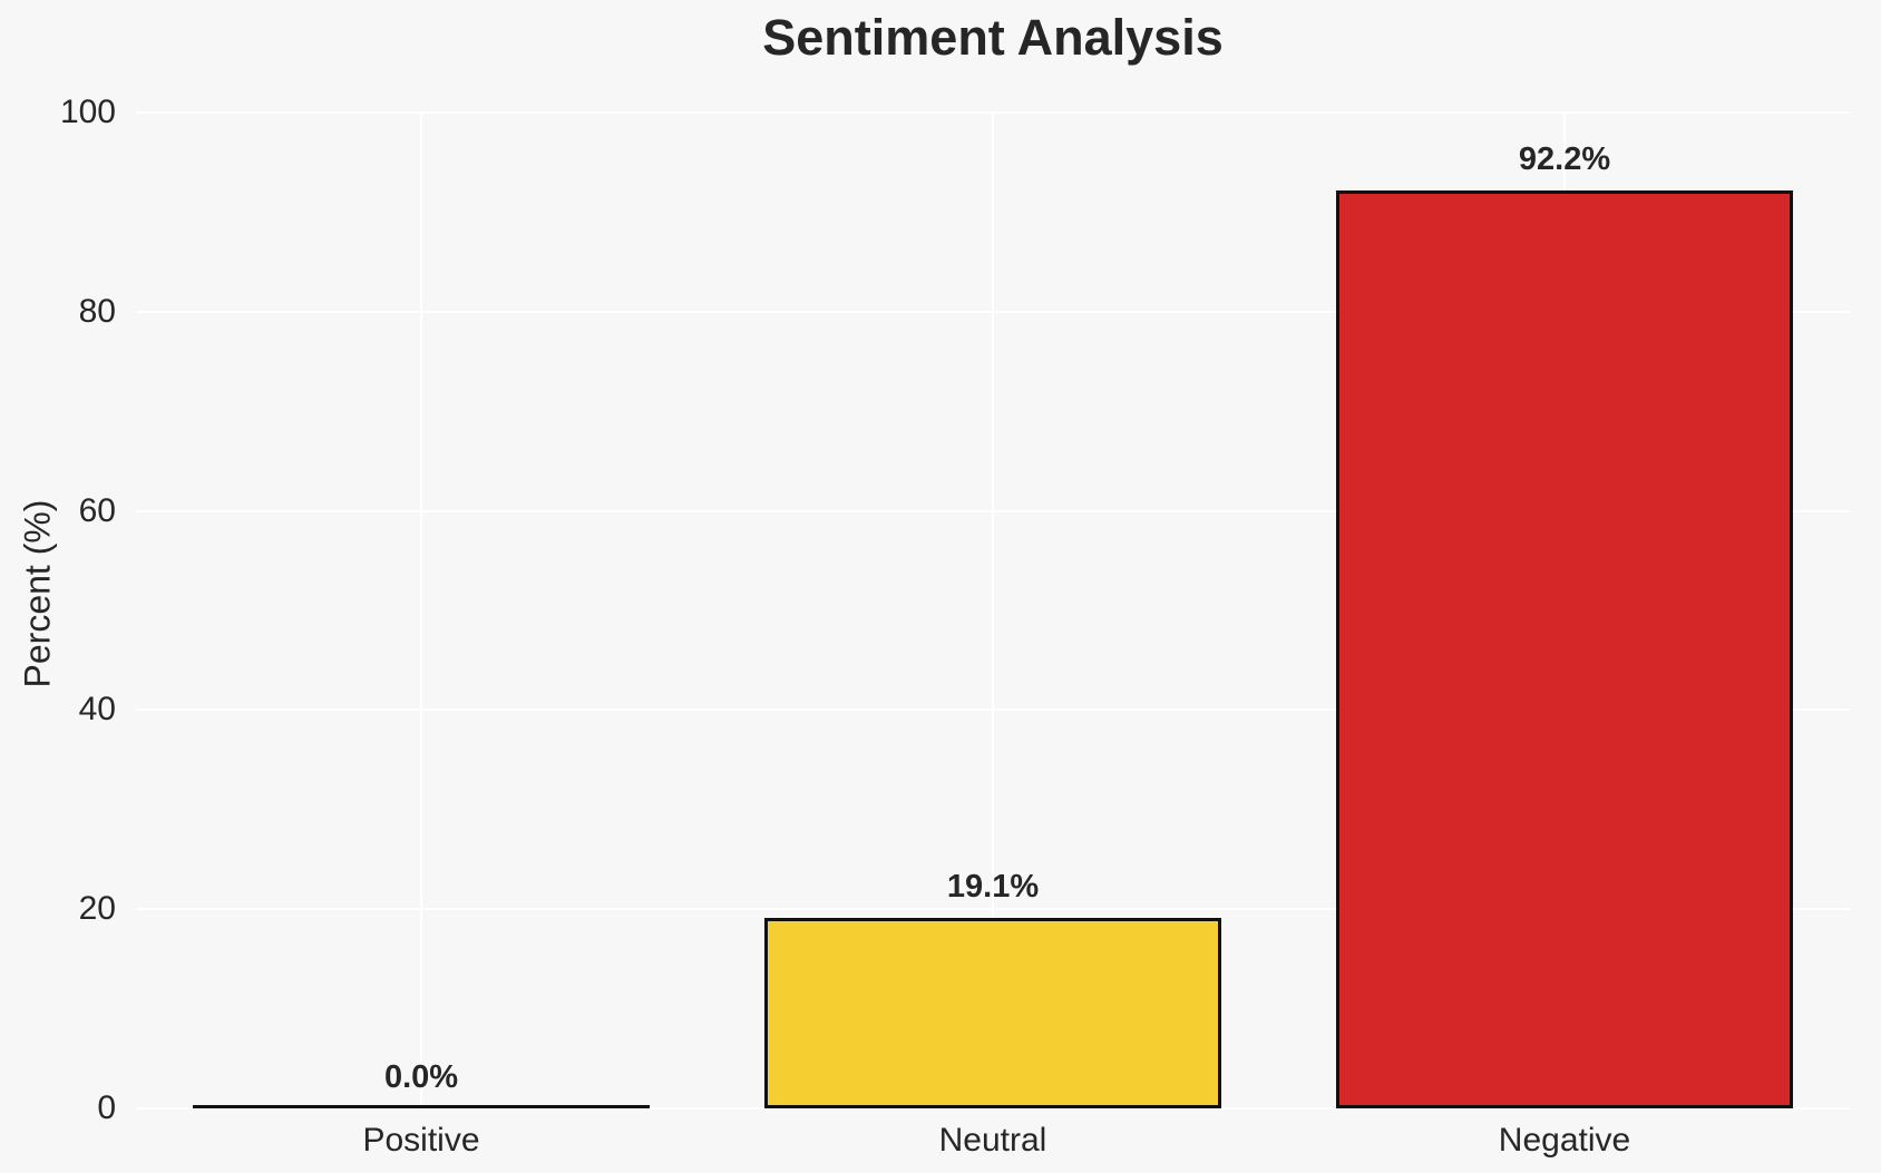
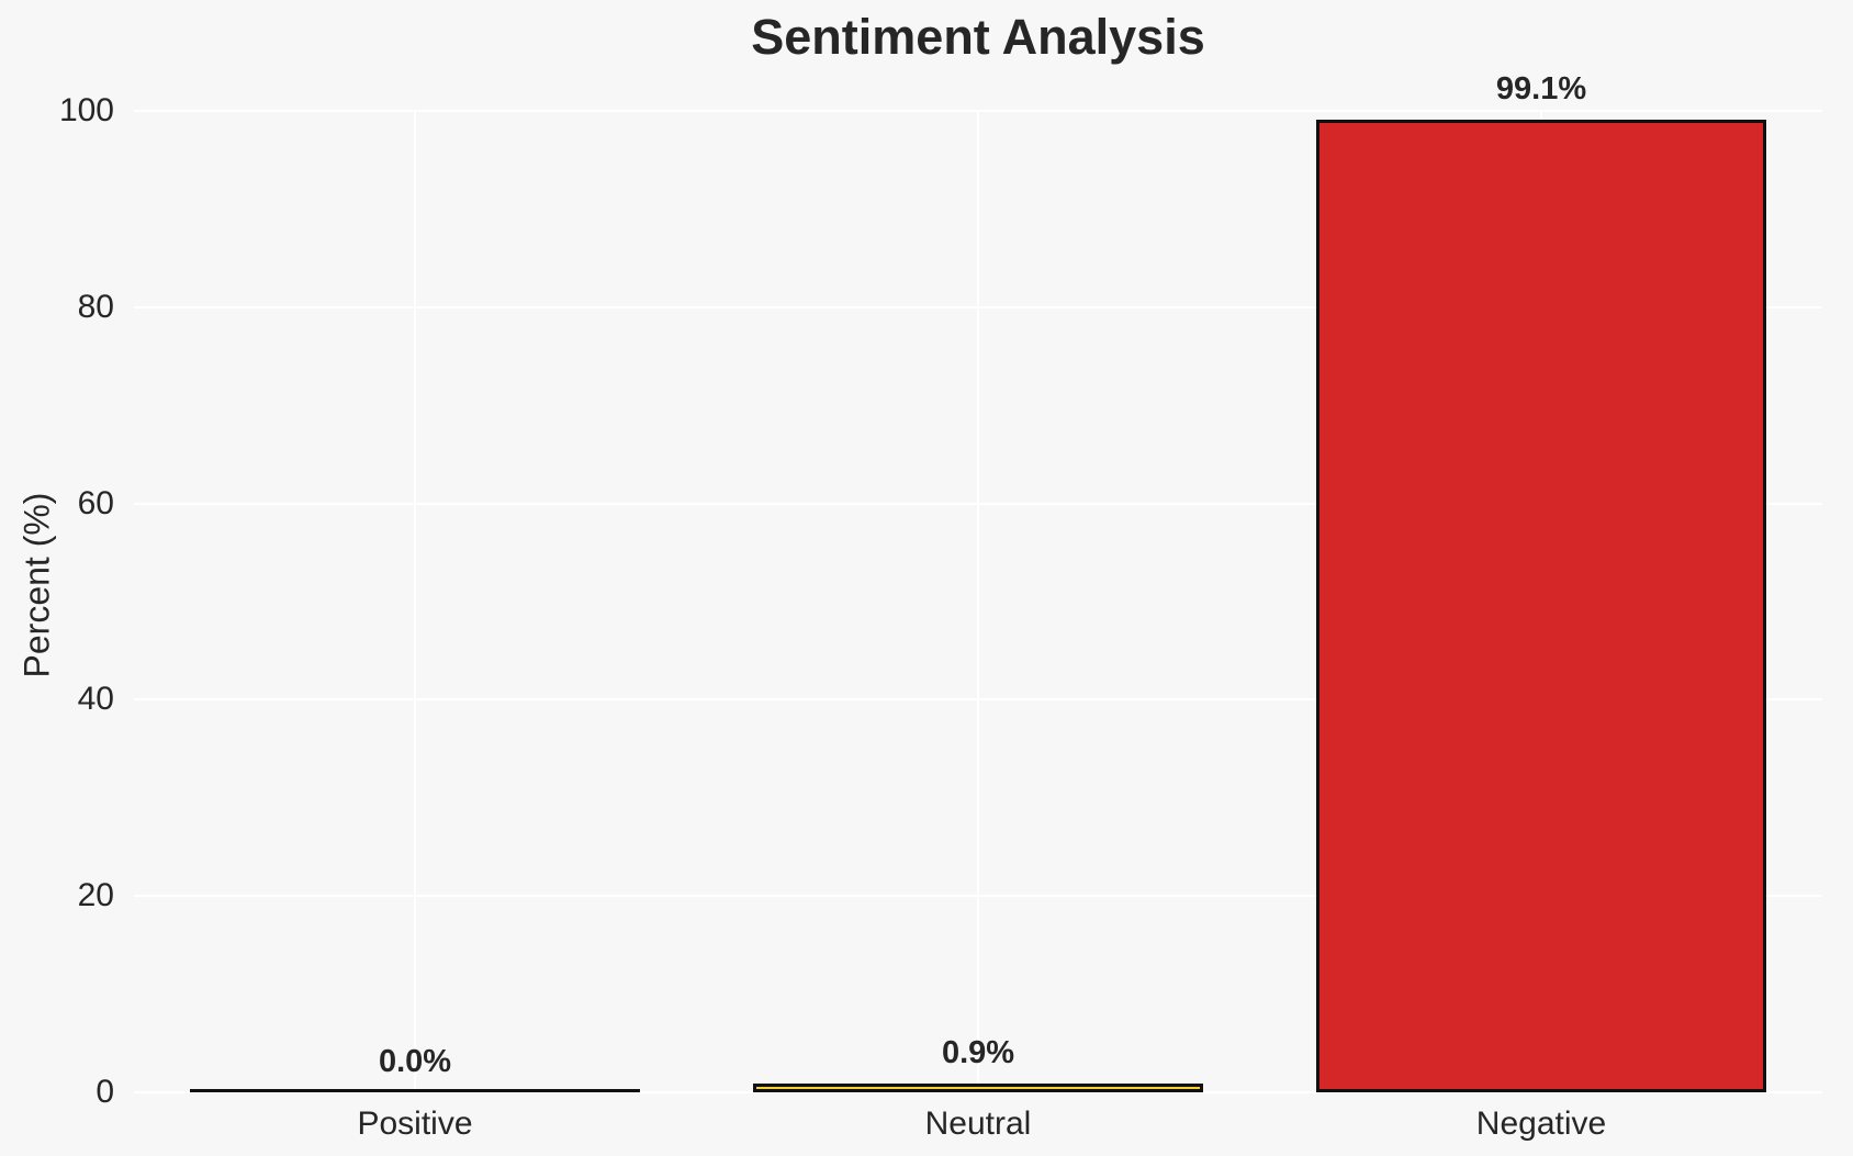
Neutral: 19.1% -> 0.9%
Negative: 92.2% -> 99.1%
